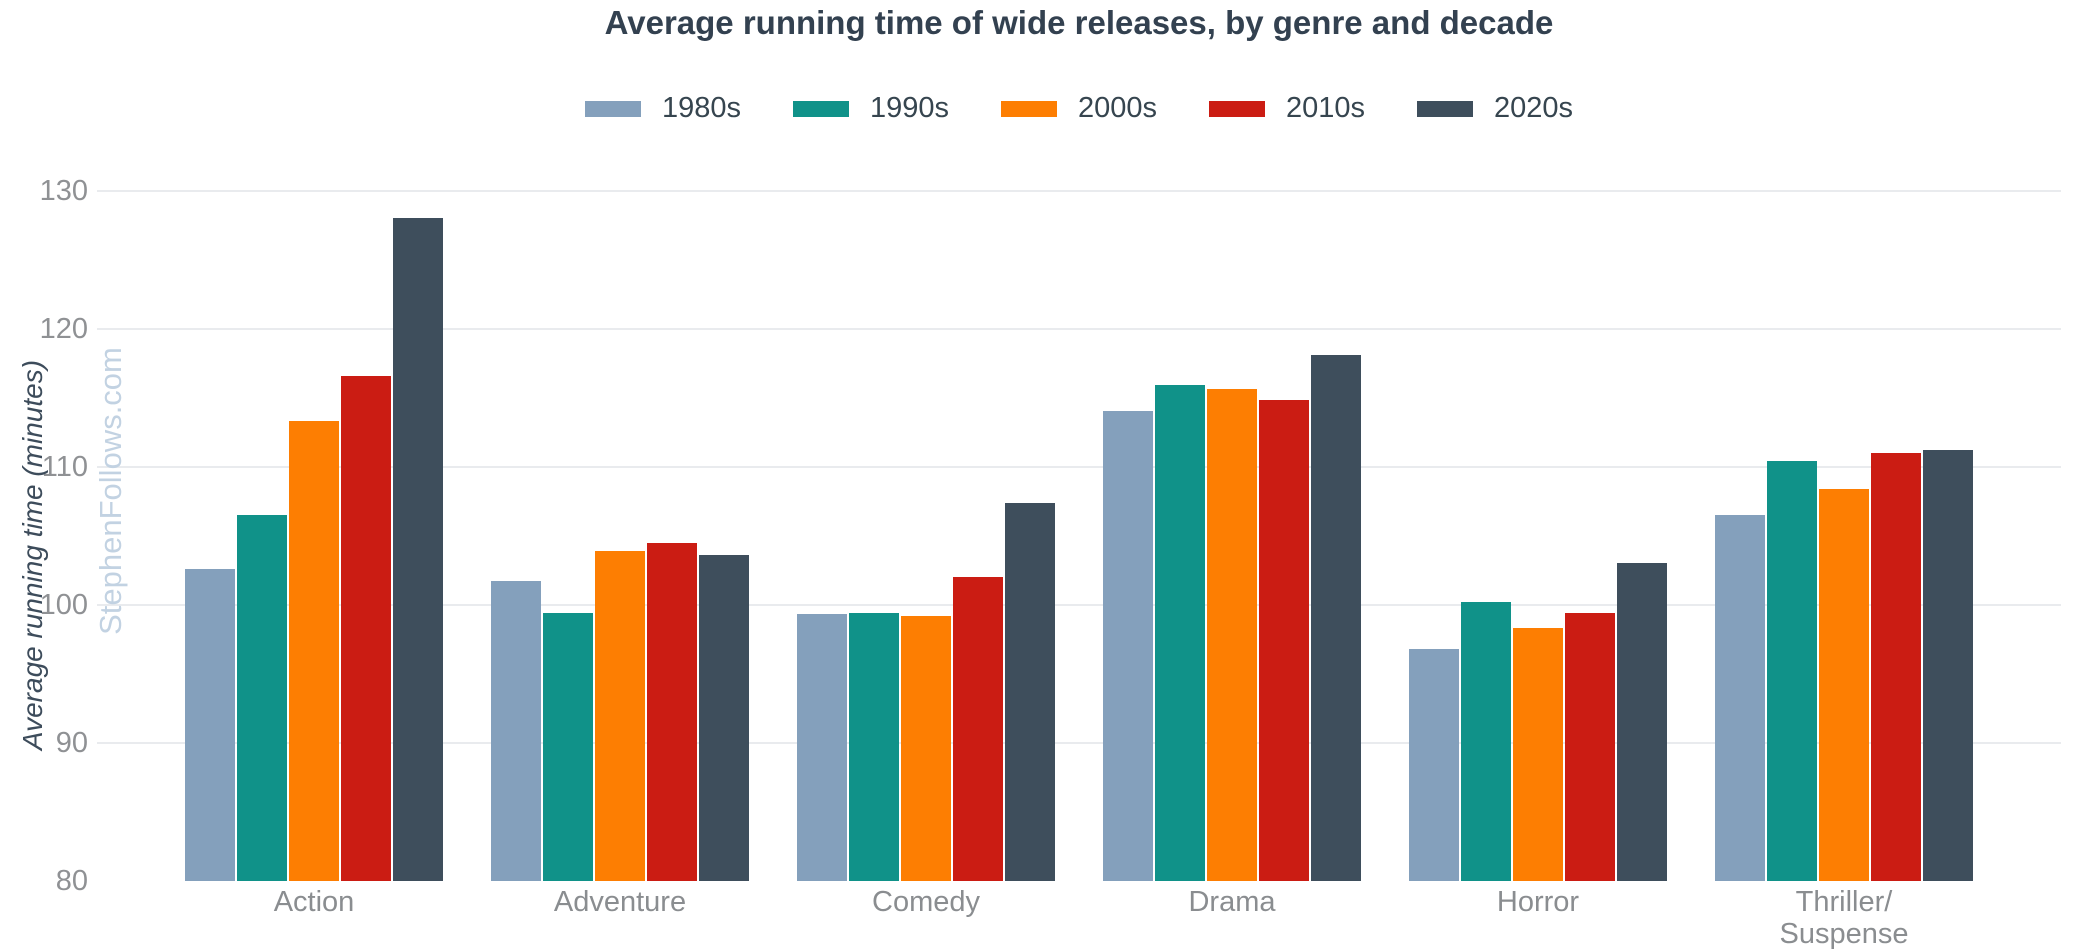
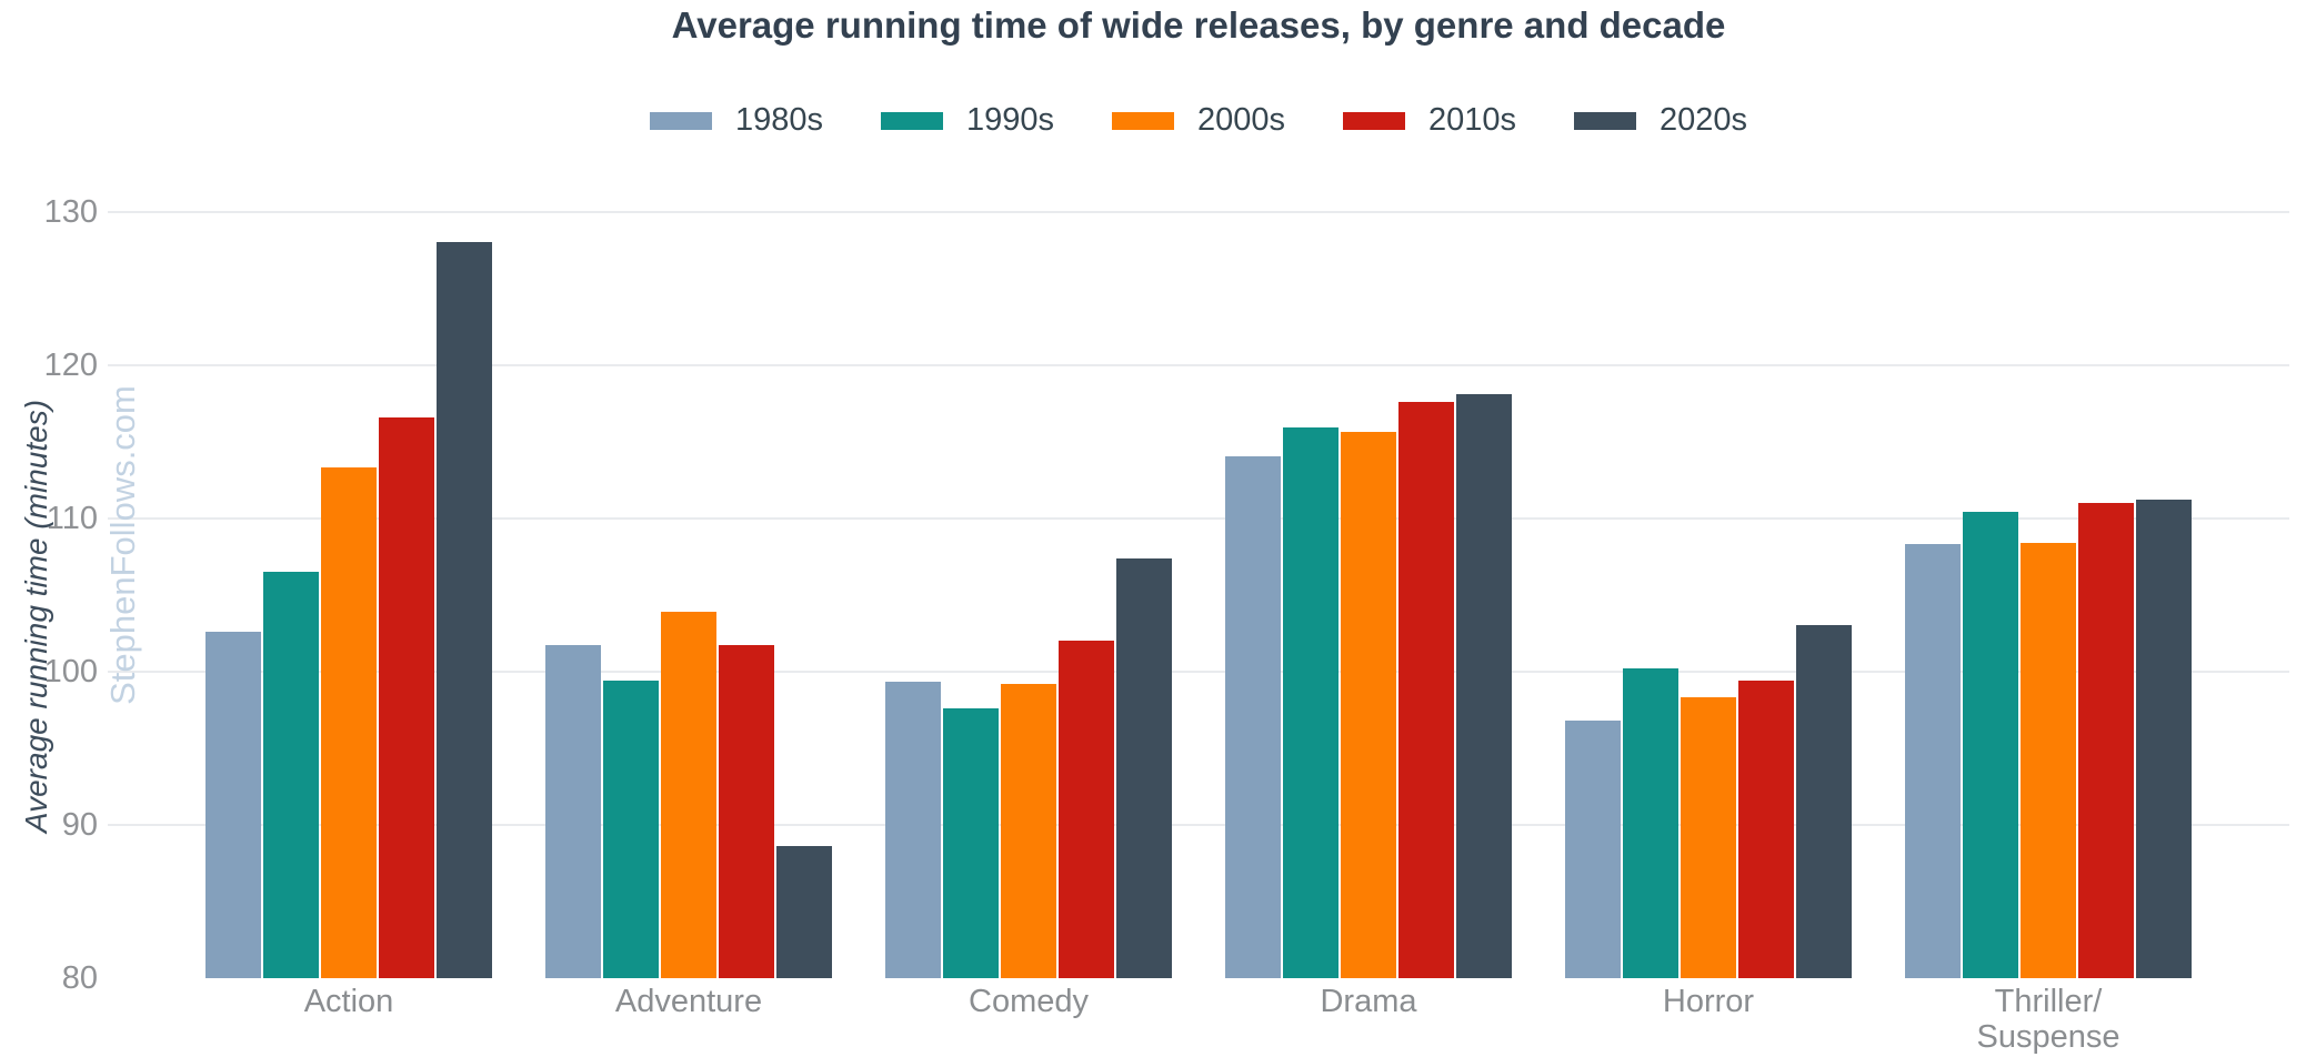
2010s/Adventure: 104.5 -> 101.7
2020s/Adventure: 103.6 -> 88.6
1990s/Comedy: 99.4 -> 97.6
2010s/Drama: 114.8 -> 117.6
1980s/Thriller/Suspense: 106.5 -> 108.3
